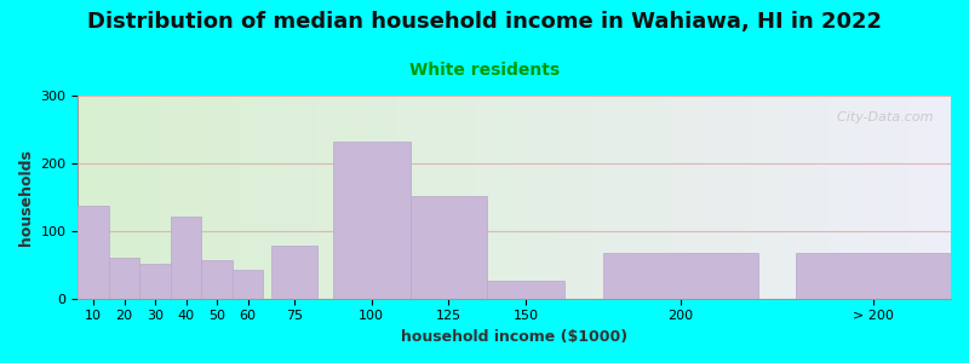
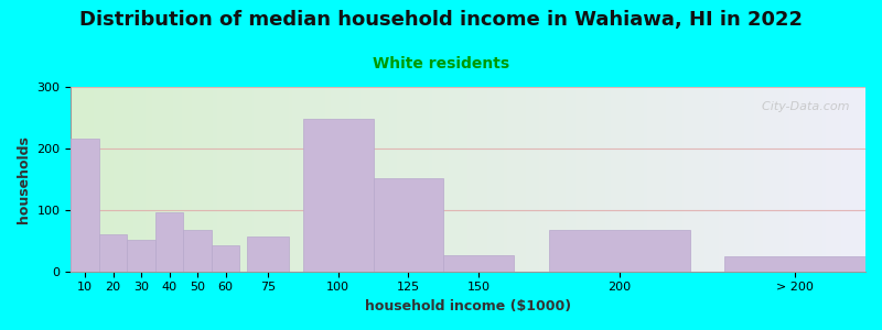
10: 137 -> 216
40: 122 -> 96
50: 57 -> 68
75: 78 -> 56
100: 232 -> 248
> 200: 68 -> 24
